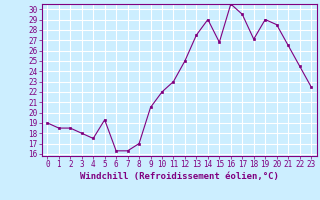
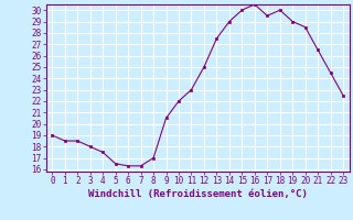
5: 19.3 -> 16.5
15: 26.8 -> 30.0
18: 27.1 -> 30.0
